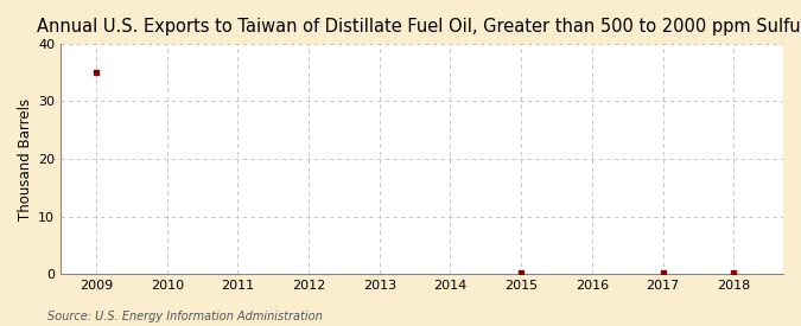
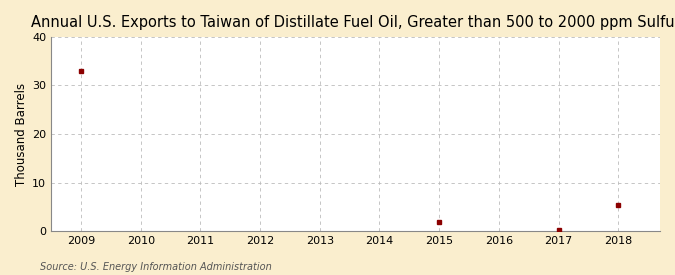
2009: 35.0 -> 33.0
2015: 0.2 -> 2.0
2018: 0.2 -> 5.5
